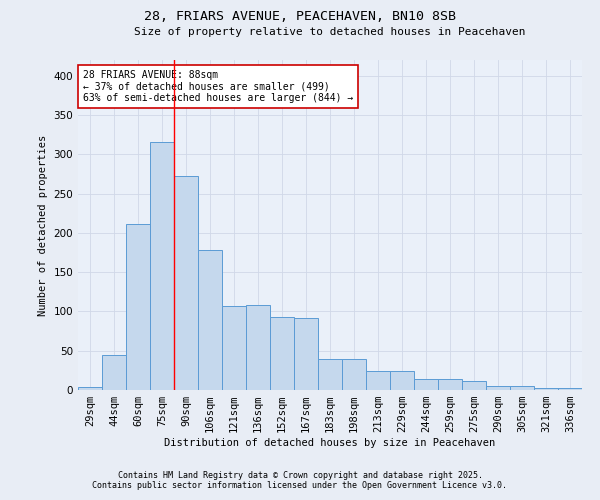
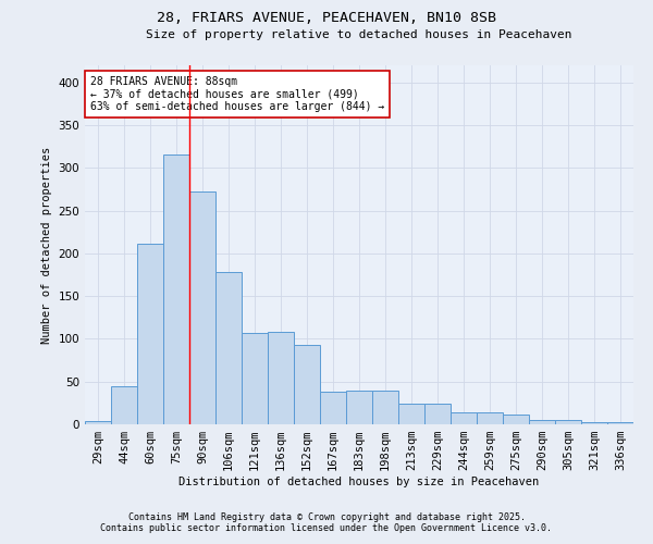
167sqm: 92 -> 38
